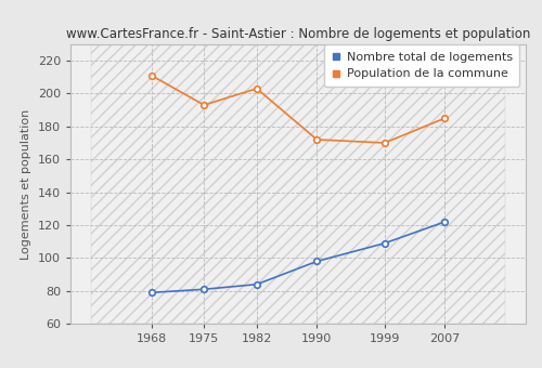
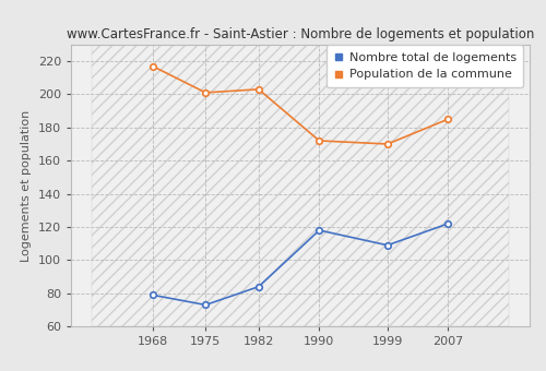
Population de la commune/1968: 211 -> 217
Nombre total de logements/1975: 81 -> 73
Population de la commune/1975: 193 -> 201
Nombre total de logements/1990: 98 -> 118
